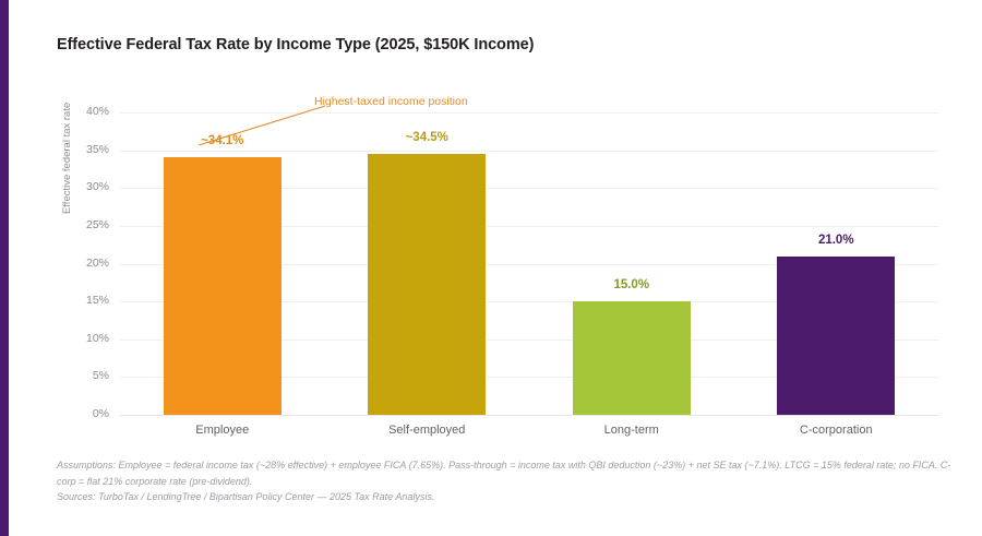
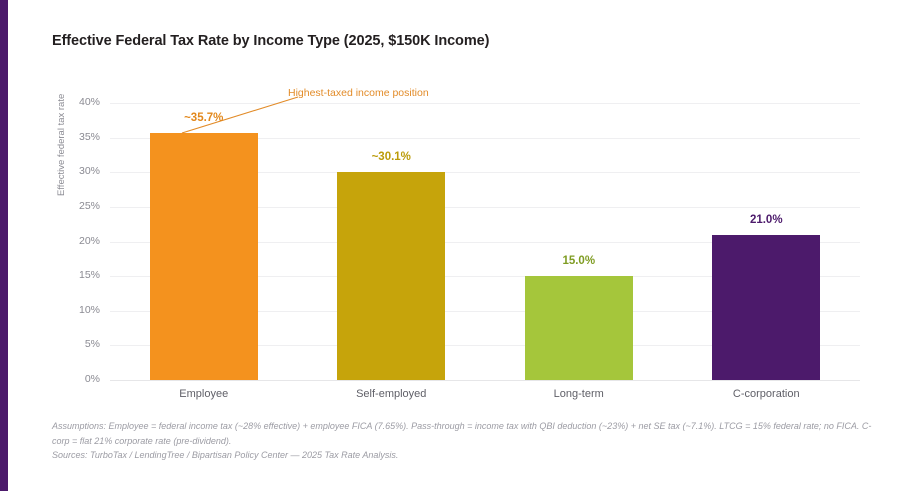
Employee: 34.1 -> 35.7
Self-employed: 34.5 -> 30.1
